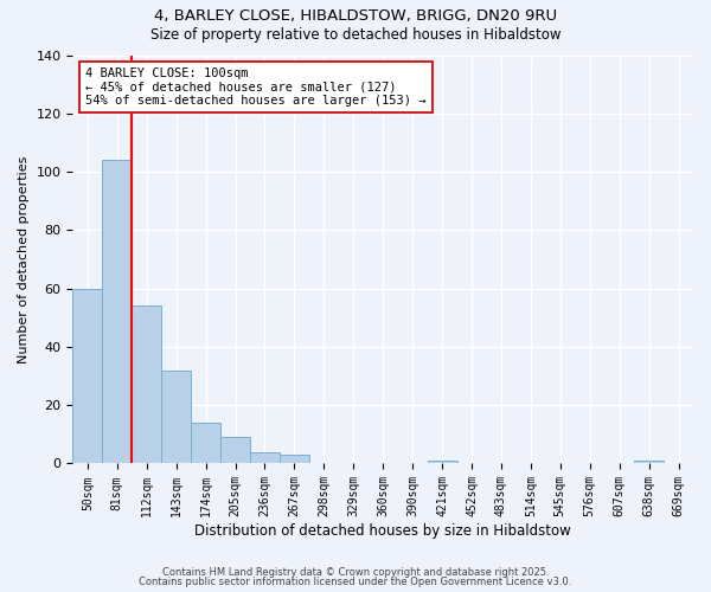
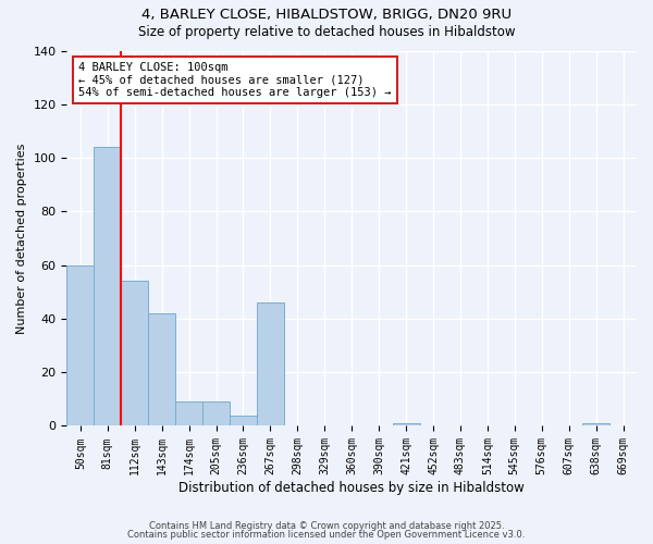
143sqm: 32 -> 42
174sqm: 14 -> 9
267sqm: 3 -> 46
